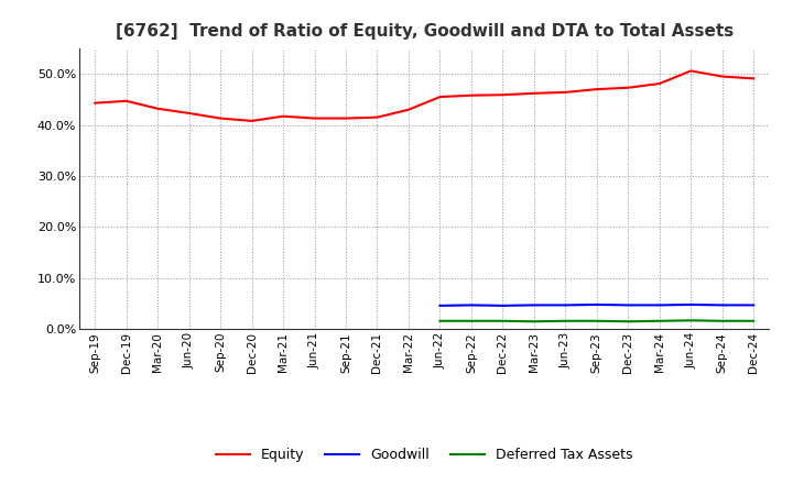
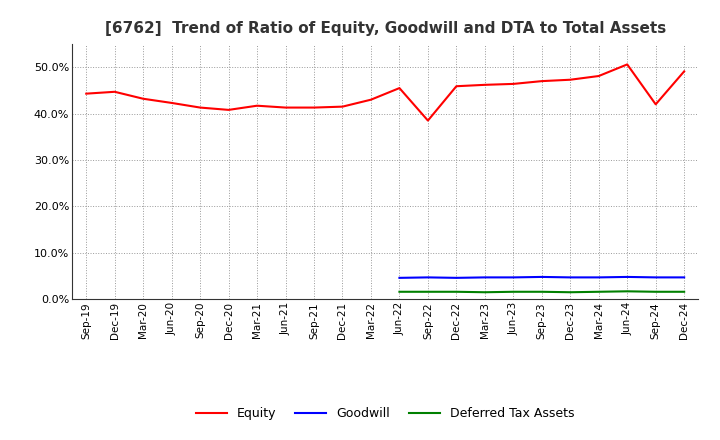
Equity/Sep-22: 45.8% -> 38.5%
Equity/Sep-24: 49.5% -> 42.0%
